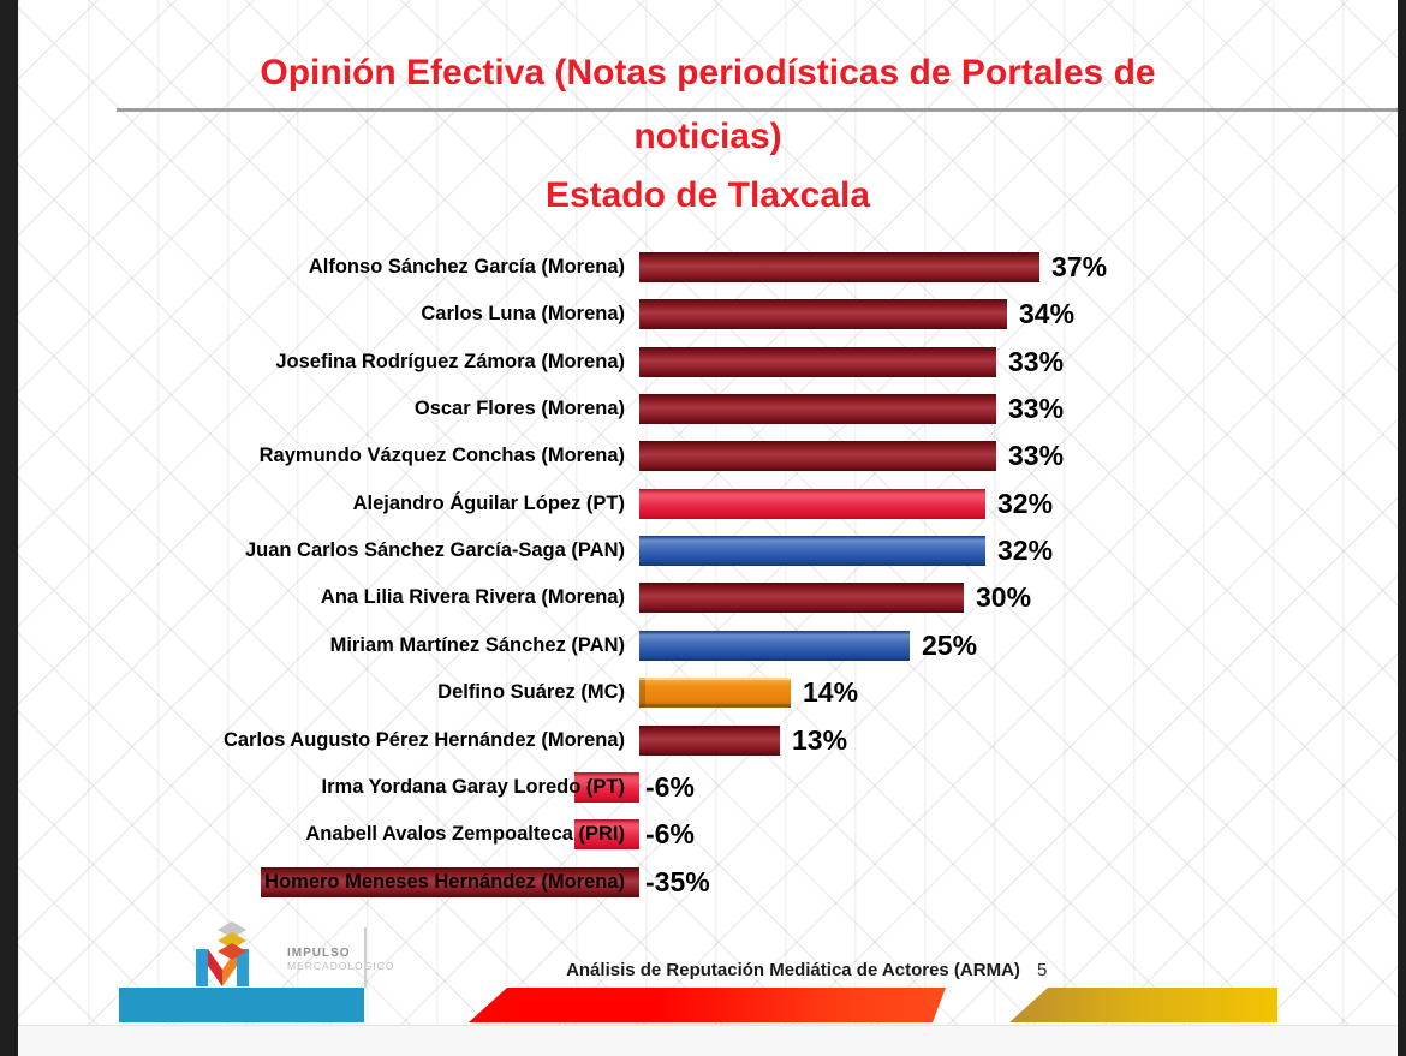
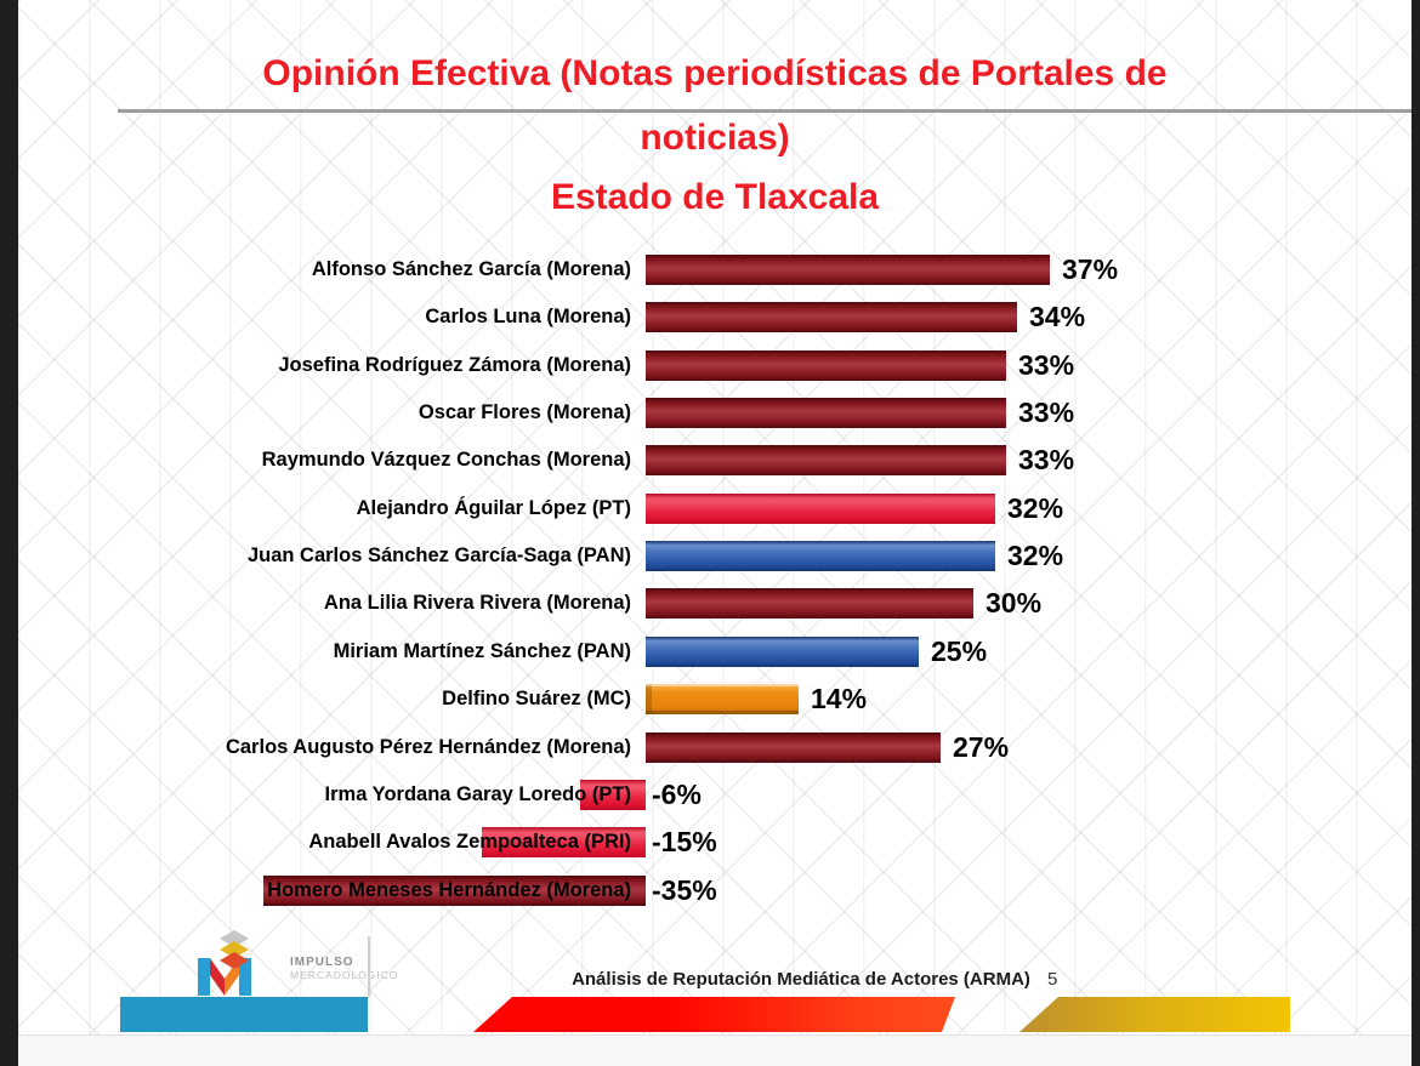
Carlos Augusto Pérez Hernández (Morena): 13% -> 27%
Anabell Avalos Zempoalteca (PRI): -6% -> -15%
